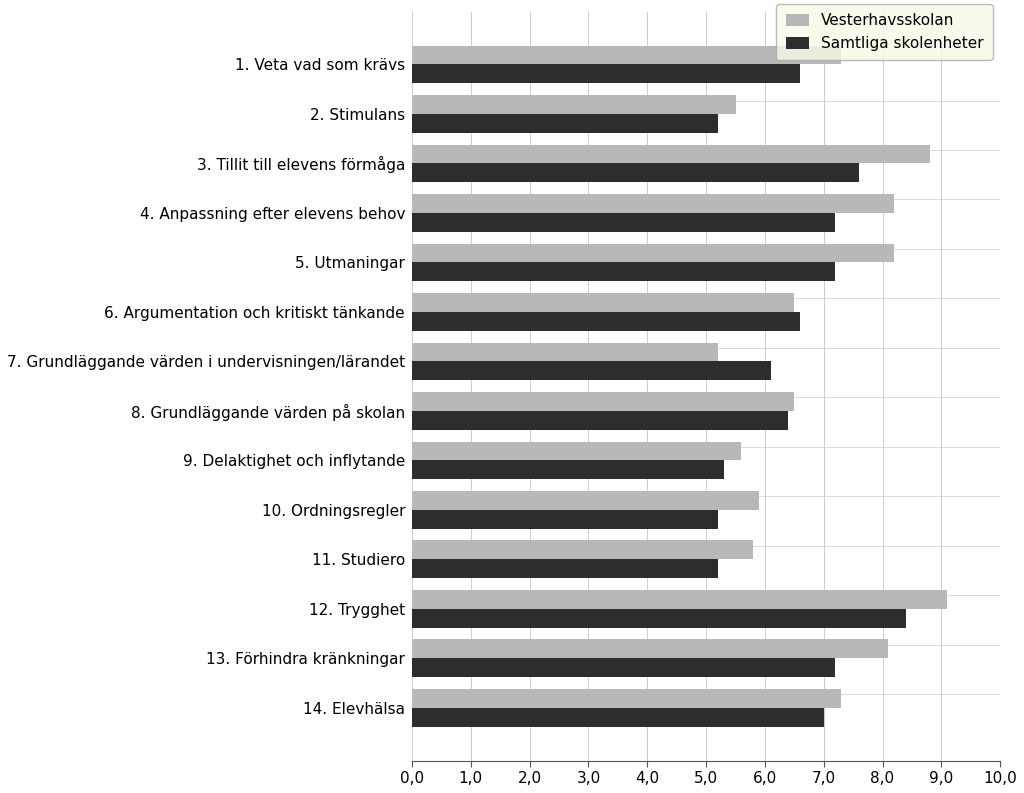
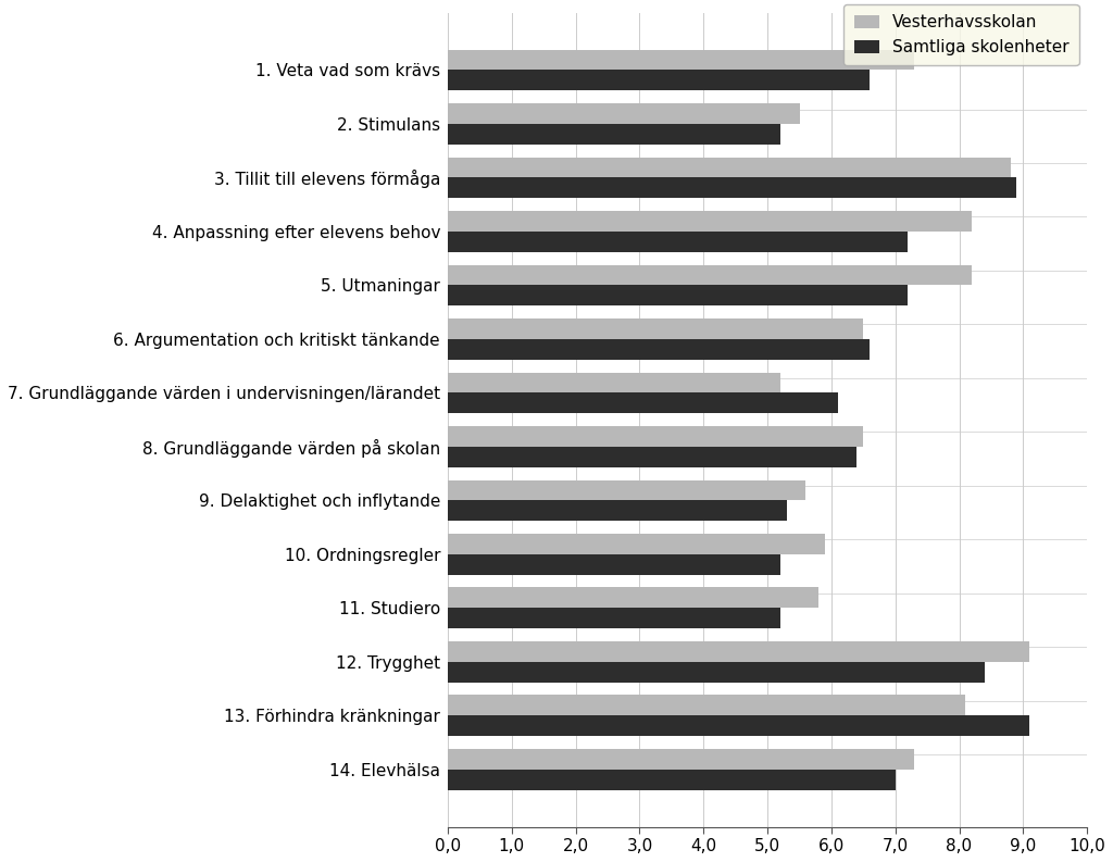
Samtliga skolenheter/3. Tillit till elevens förmåga: 7,6 -> 8,9
Samtliga skolenheter/13. Förhindra kränkningar: 7,2 -> 9,1
